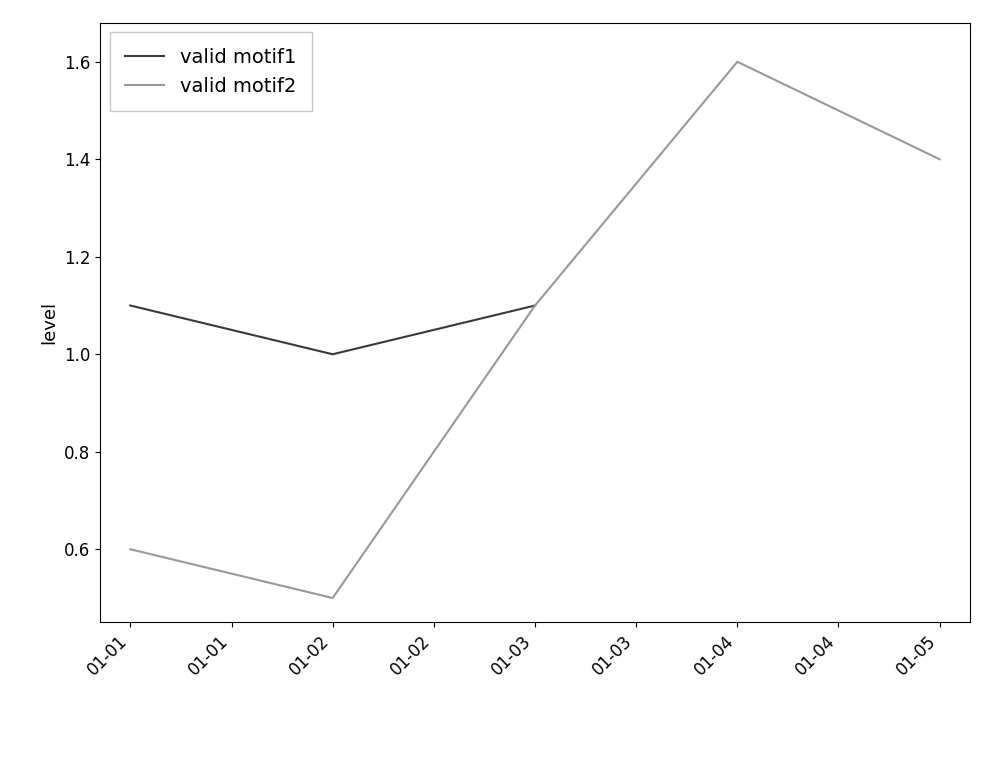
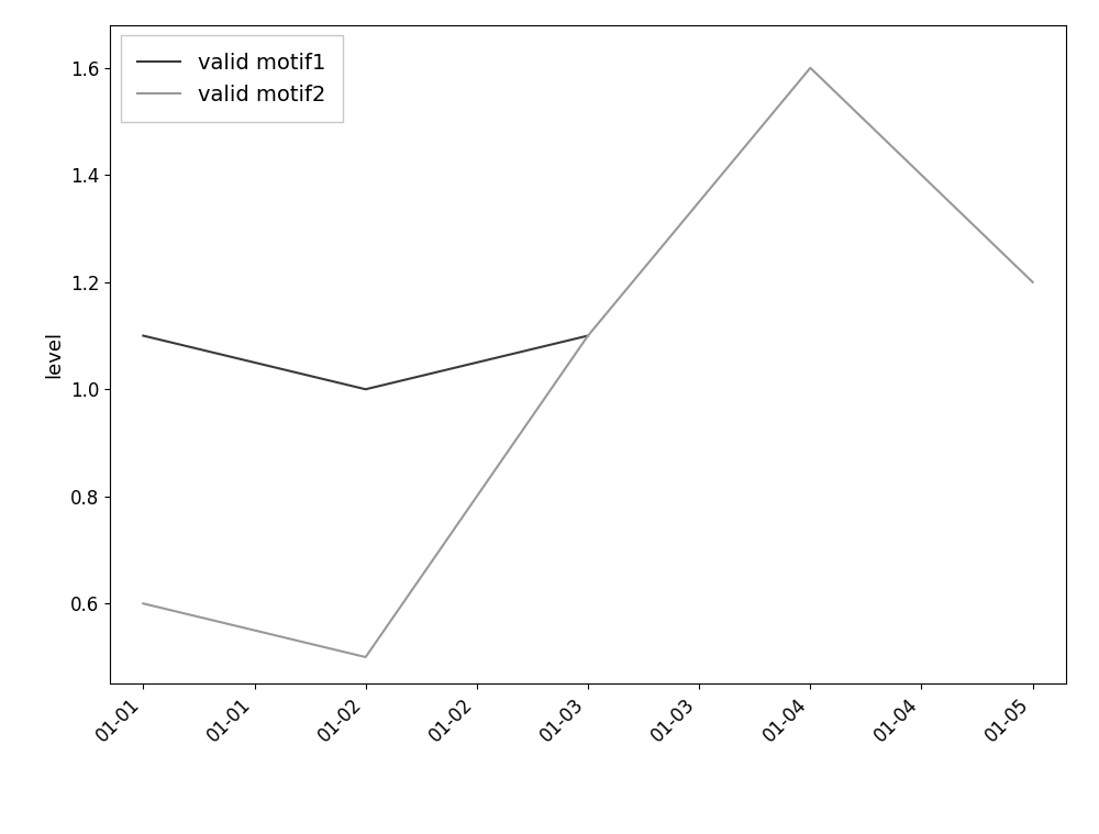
valid motif2/01-05: 1.4 -> 1.2
